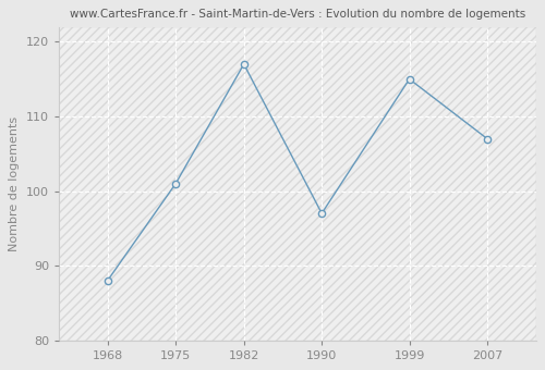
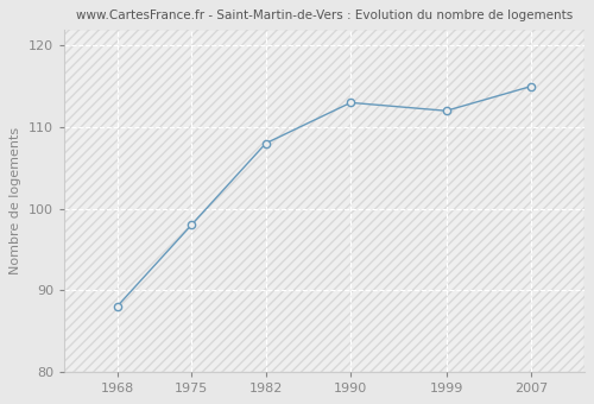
1975: 101 -> 98
1982: 117 -> 108
1990: 97 -> 113
1999: 115 -> 112
2007: 107 -> 115
